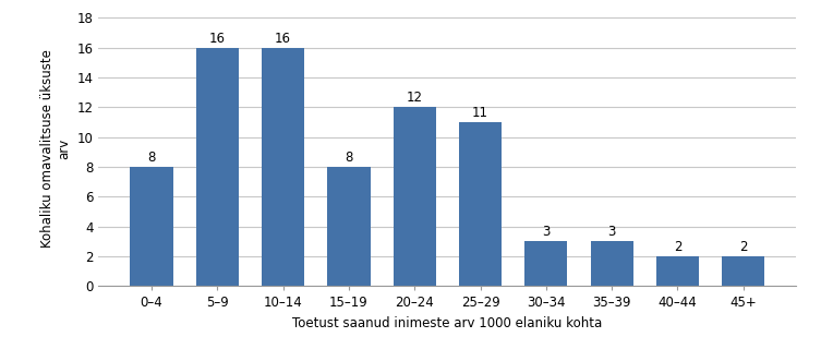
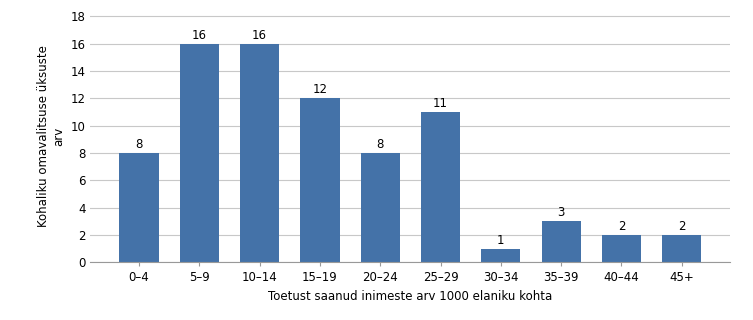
15–19: 8 -> 12
20–24: 12 -> 8
30–34: 3 -> 1
